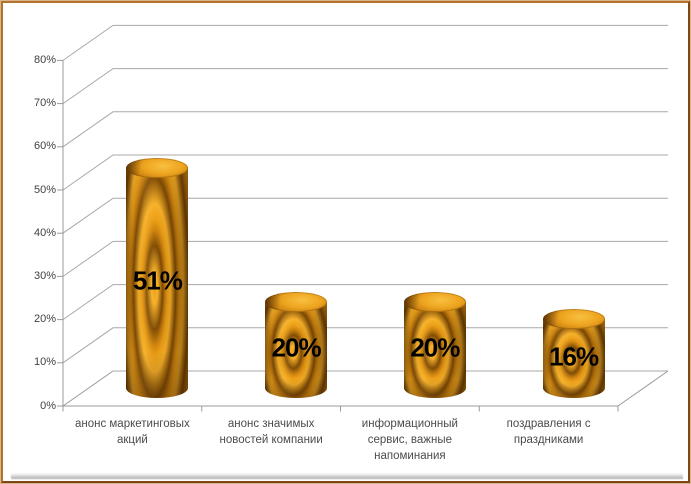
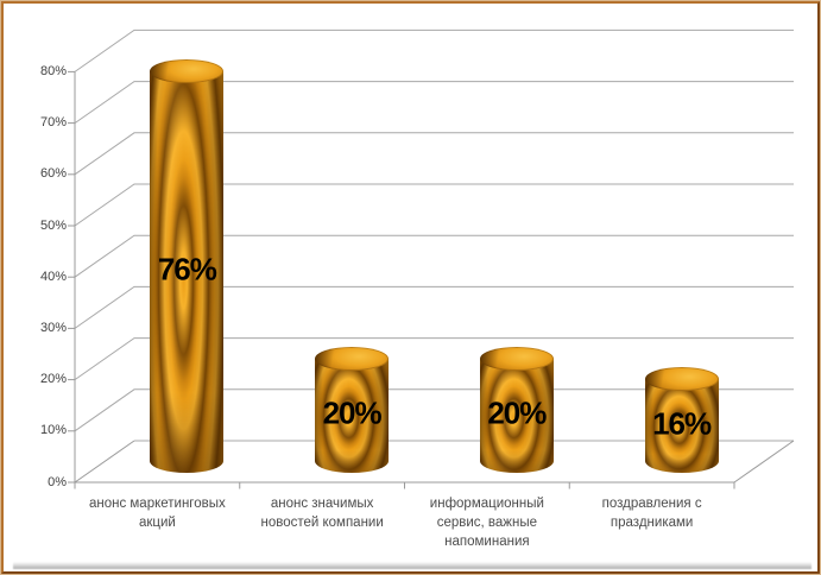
анонс маркетинговых акций: 51% -> 76%
